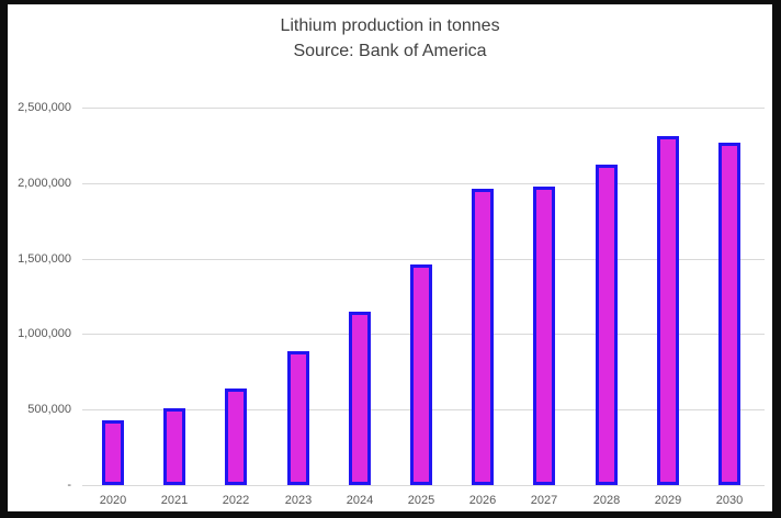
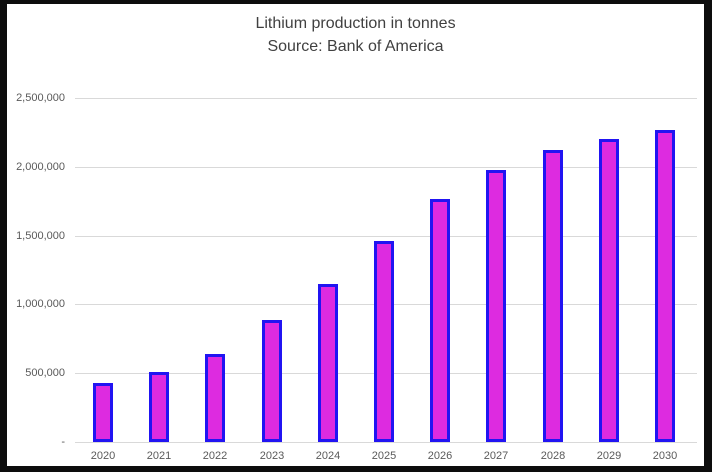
2026: 1960000 -> 1760000
2029: 2310000 -> 2200000
